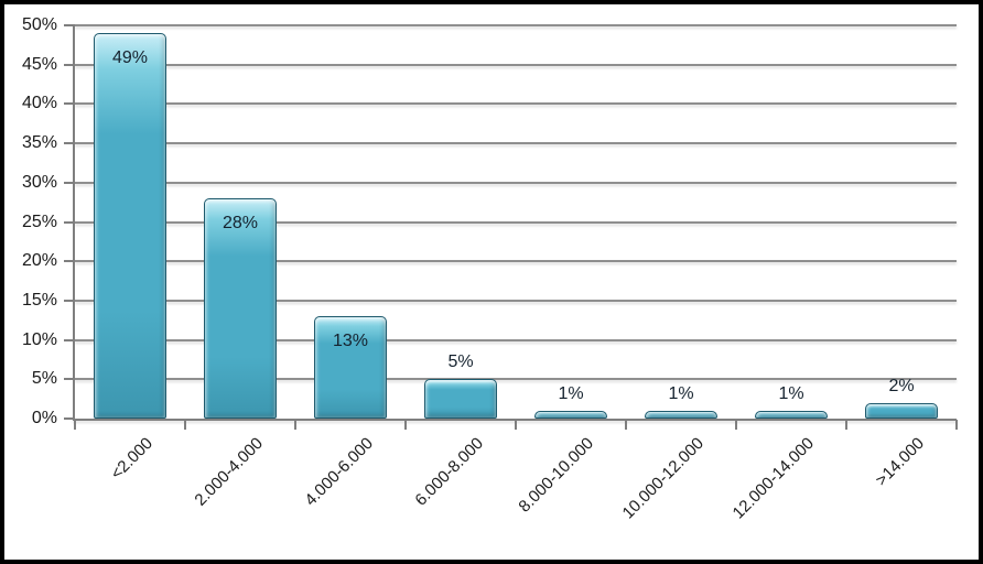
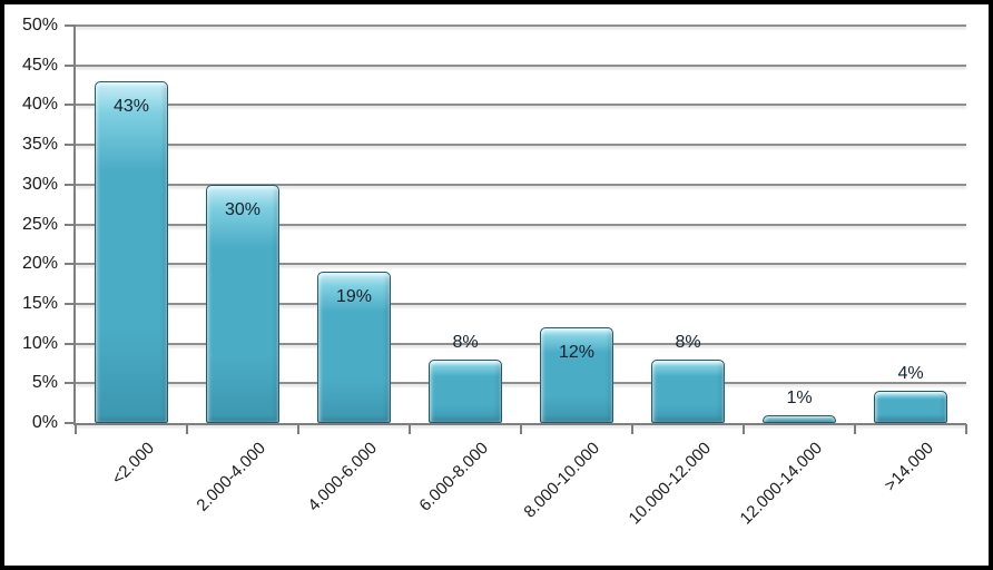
<2.000: 49% -> 43%
2.000-4.000: 28% -> 30%
4.000-6.000: 13% -> 19%
6.000-8.000: 5% -> 8%
8.000-10.000: 1% -> 12%
10.000-12.000: 1% -> 8%
>14.000: 2% -> 4%
